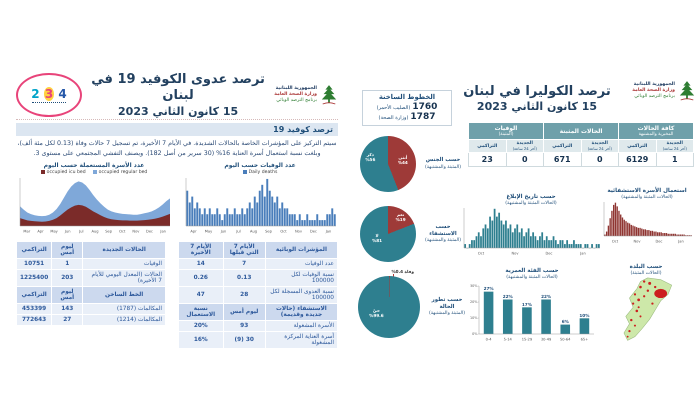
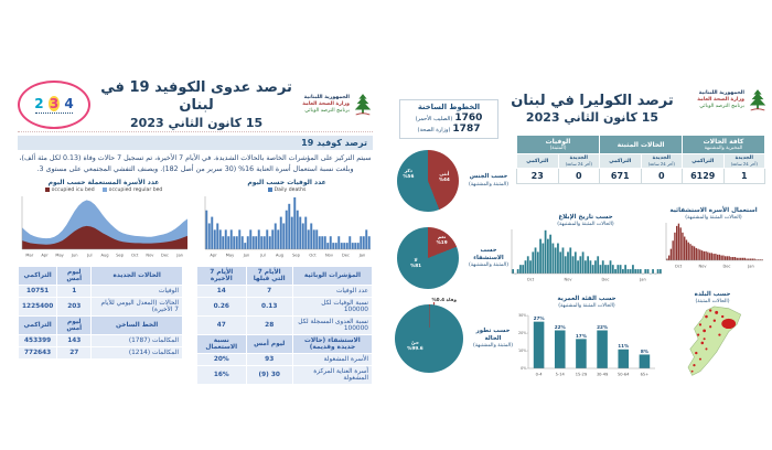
حسب الفئة العمرية/50-64: 6% -> 11%
حسب الفئة العمرية/65+: 10% -> 8%
